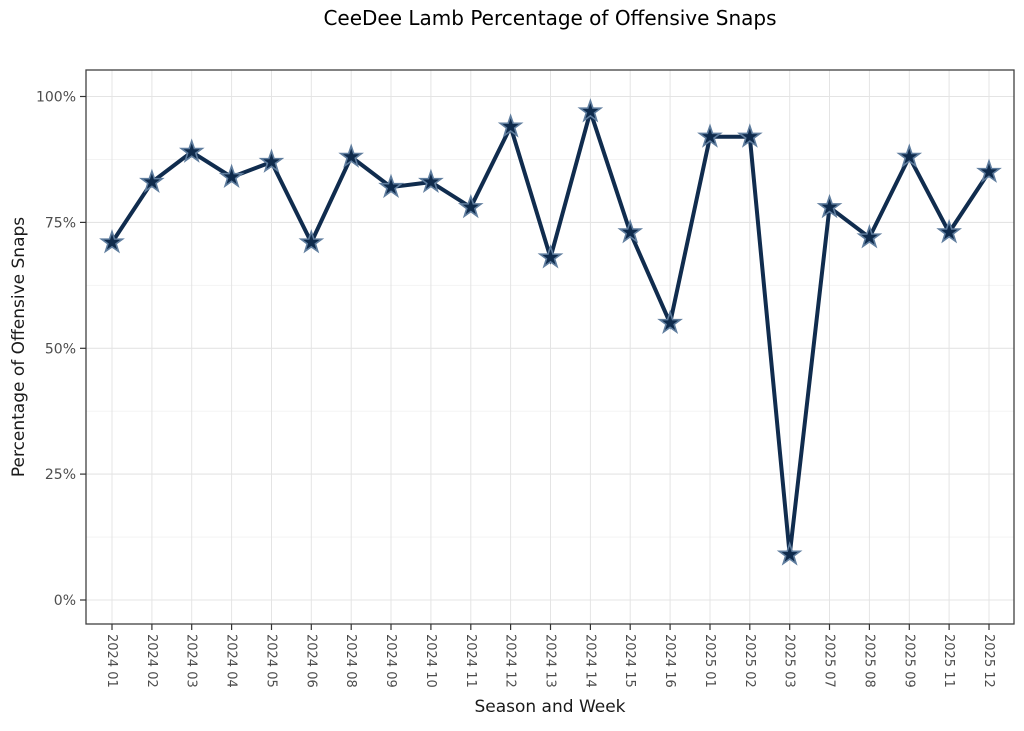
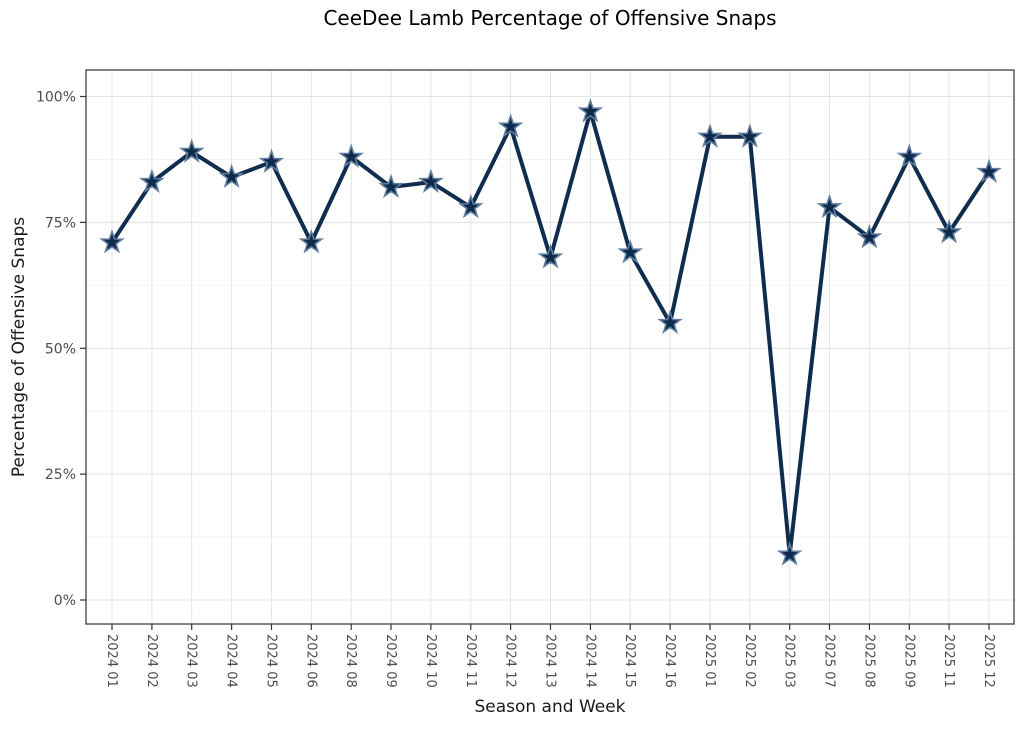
2024 15: 73% -> 69%
